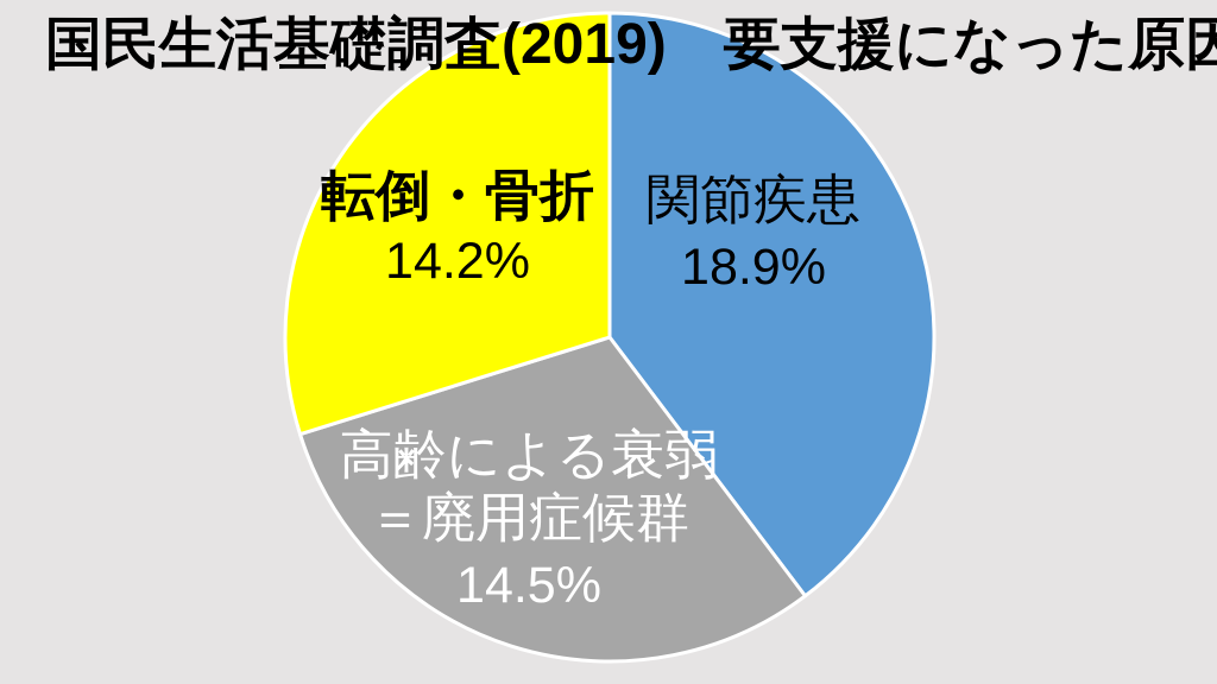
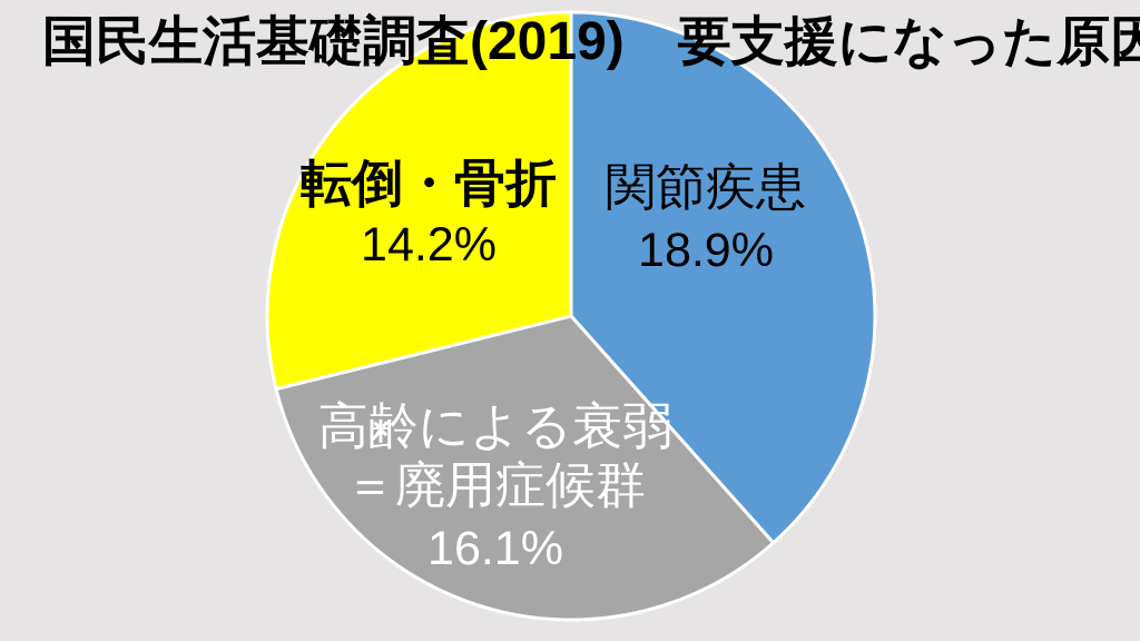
高齢による衰弱＝廃用症候群: 14.5% -> 16.1%
